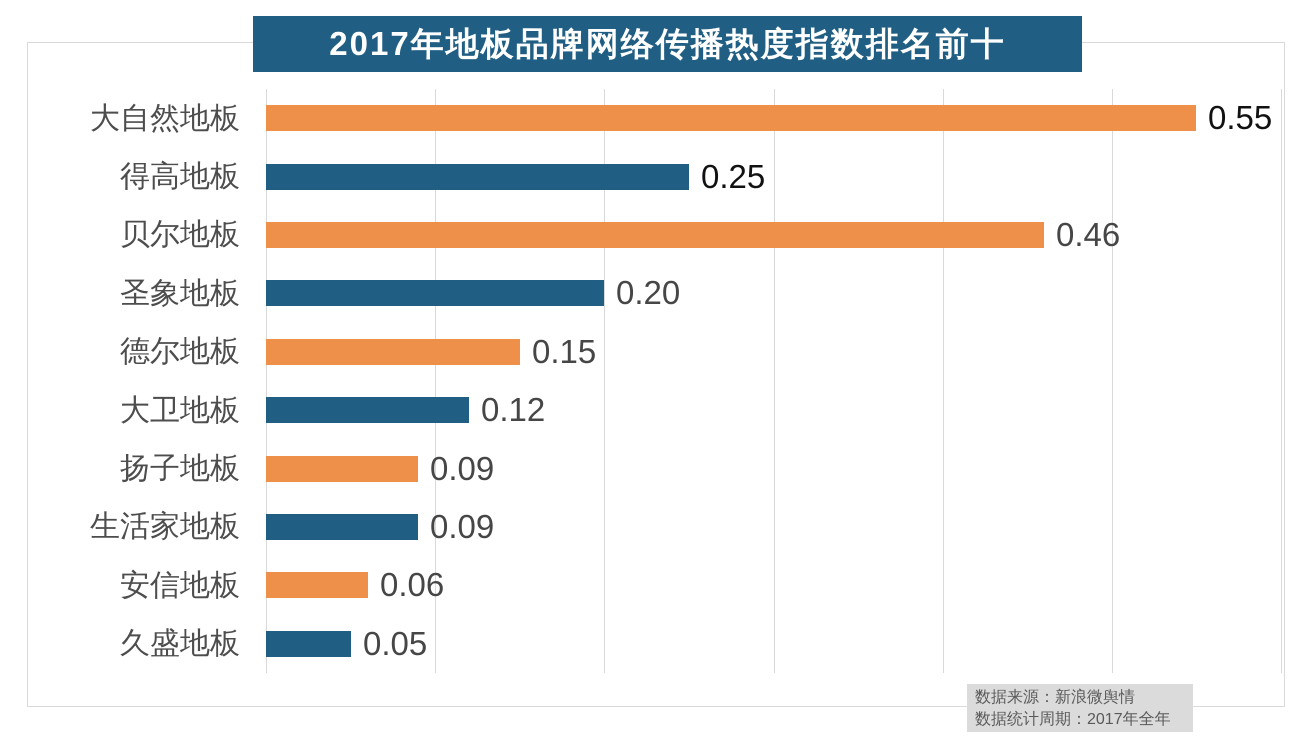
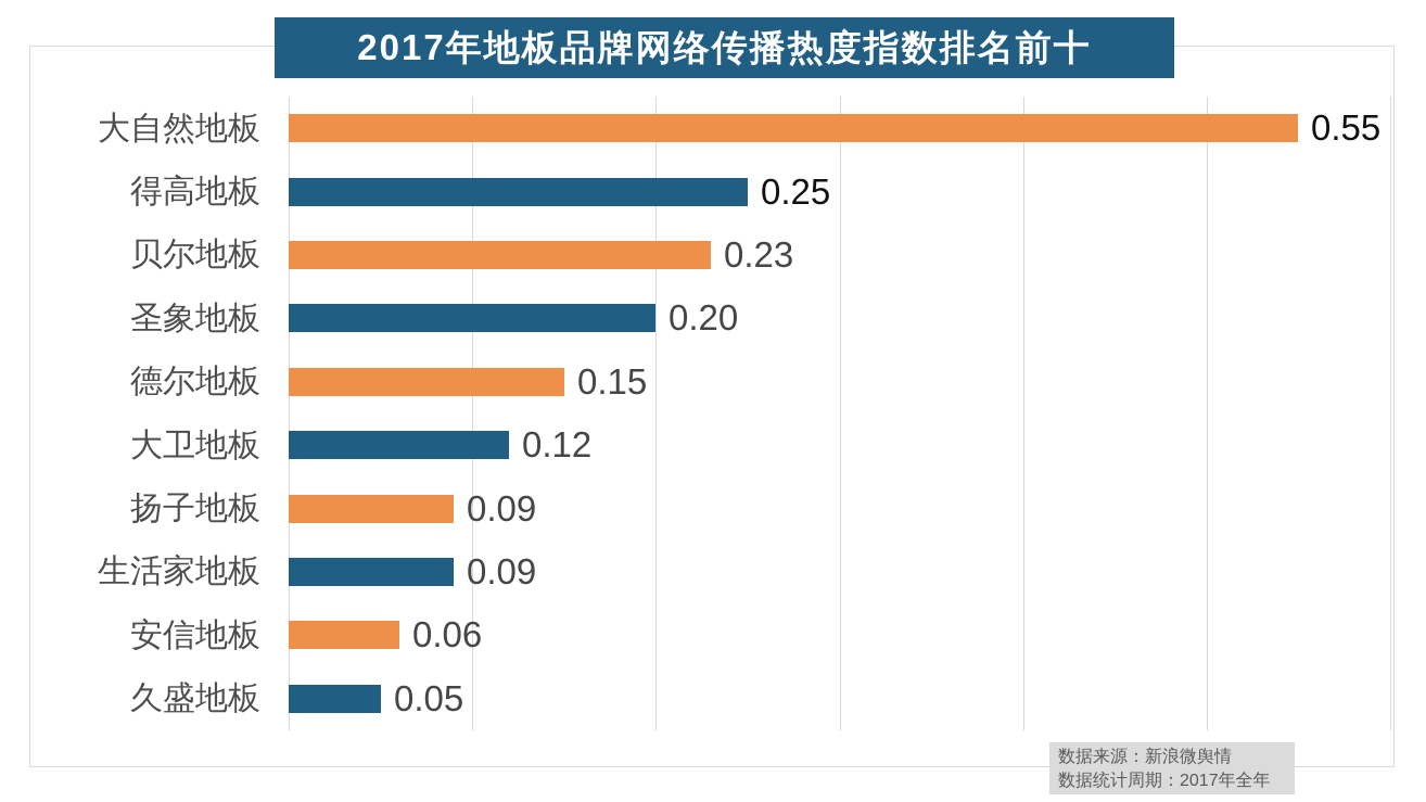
贝尔地板: 0.46 -> 0.23
